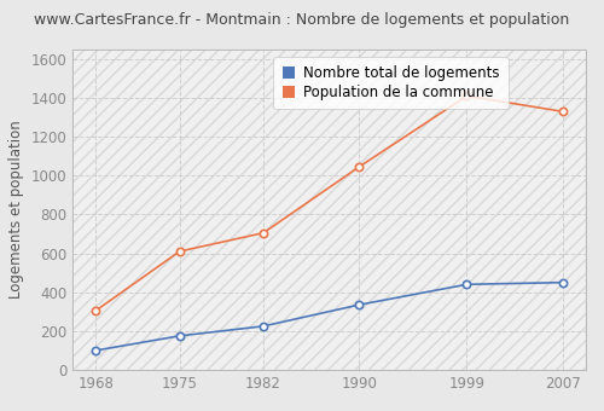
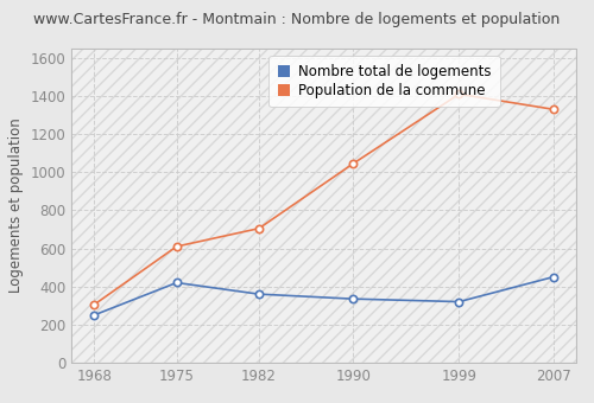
Nombre total de logements/1968: 100 -> 250
Nombre total de logements/1975: 180 -> 420
Nombre total de logements/1982: 220 -> 360
Nombre total de logements/1999: 440 -> 320
